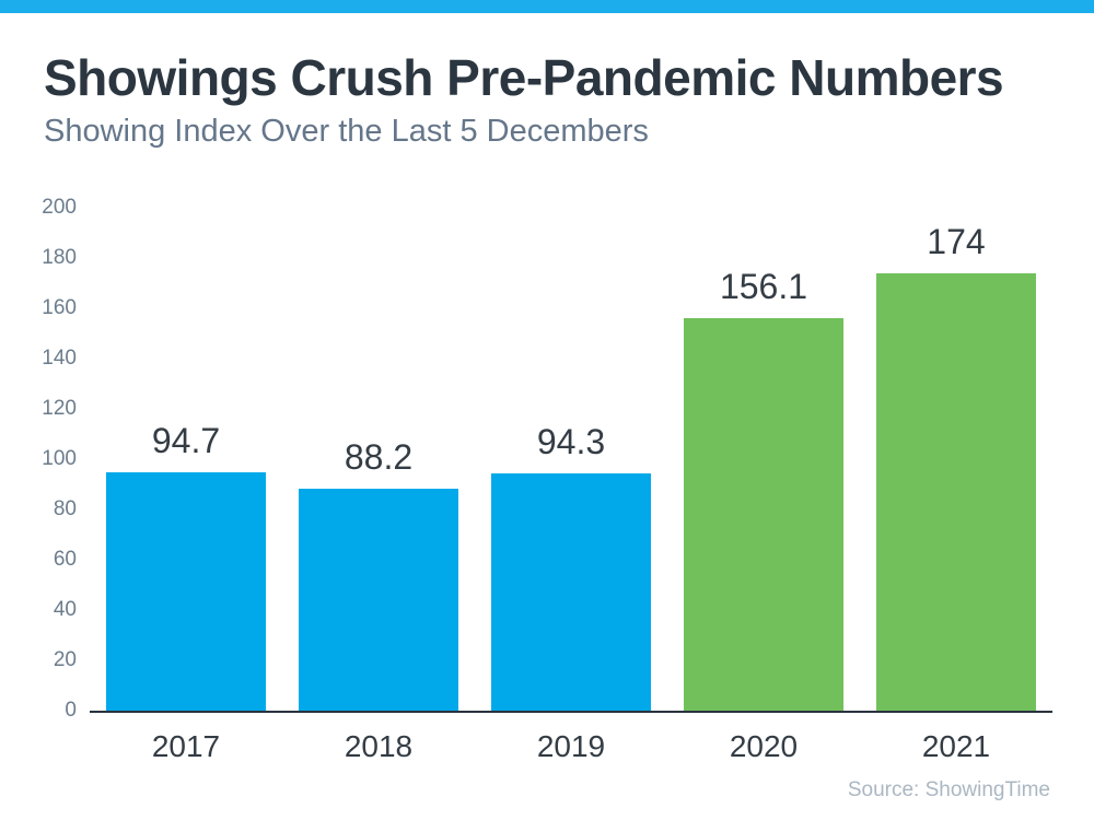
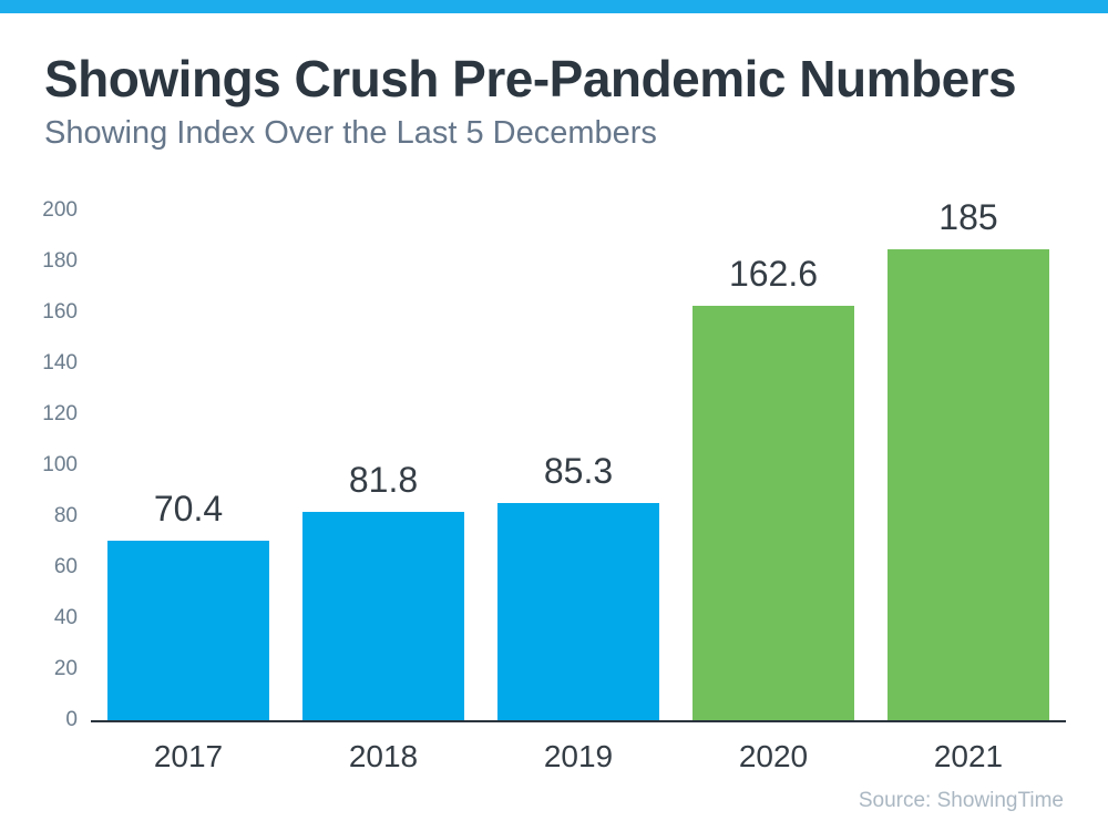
2017: 94.7 -> 70.4
2018: 88.2 -> 81.8
2019: 94.3 -> 85.3
2020: 156.1 -> 162.6
2021: 174 -> 185
